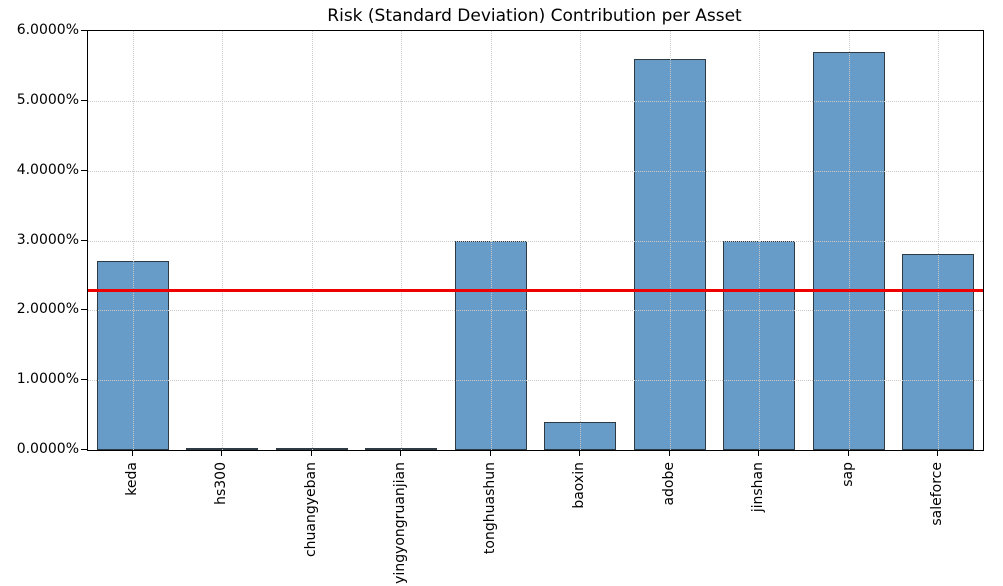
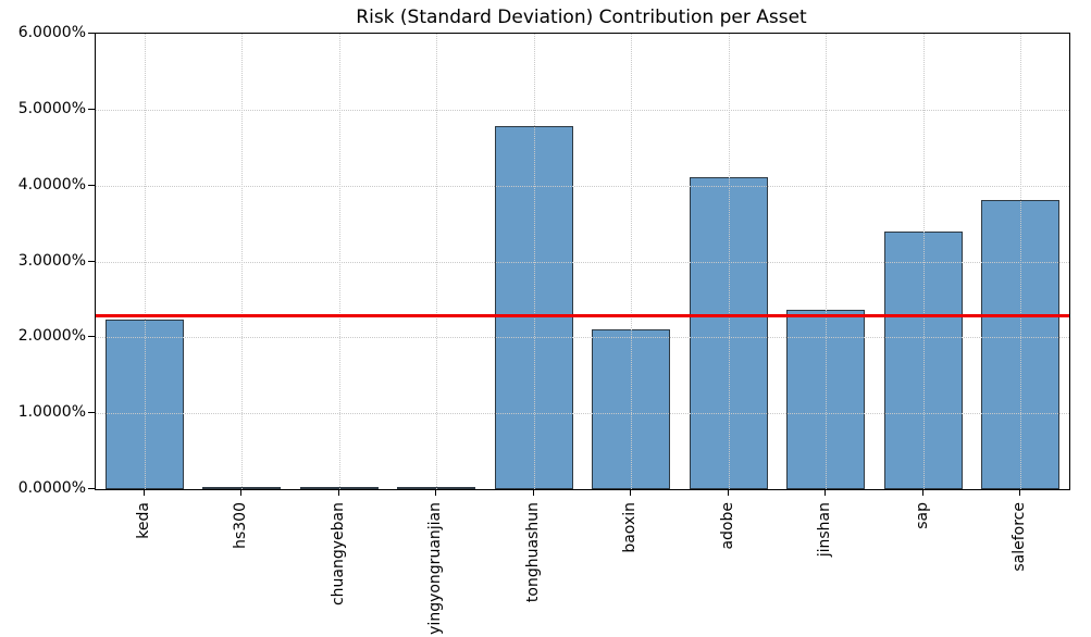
keda: 2.7% -> 2.2%
tonghuashun: 3.0% -> 4.8%
baoxin: 0.4% -> 2.1%
adobe: 5.6% -> 4.1%
jinshan: 3.0% -> 2.4%
sap: 5.7% -> 3.4%
saleforce: 2.8% -> 3.8%
